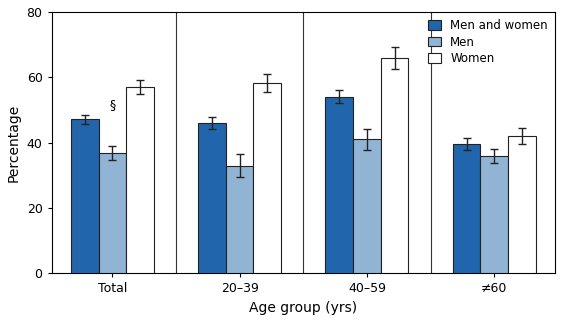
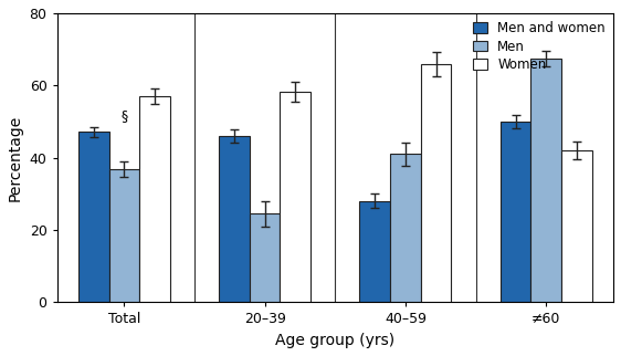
Men/20–39: 33.0 -> 24.5
Men and women/40–59: 54.0 -> 28.0
Men and women/≠60: 39.7 -> 50.0
Men/≠60: 36.0 -> 67.5
